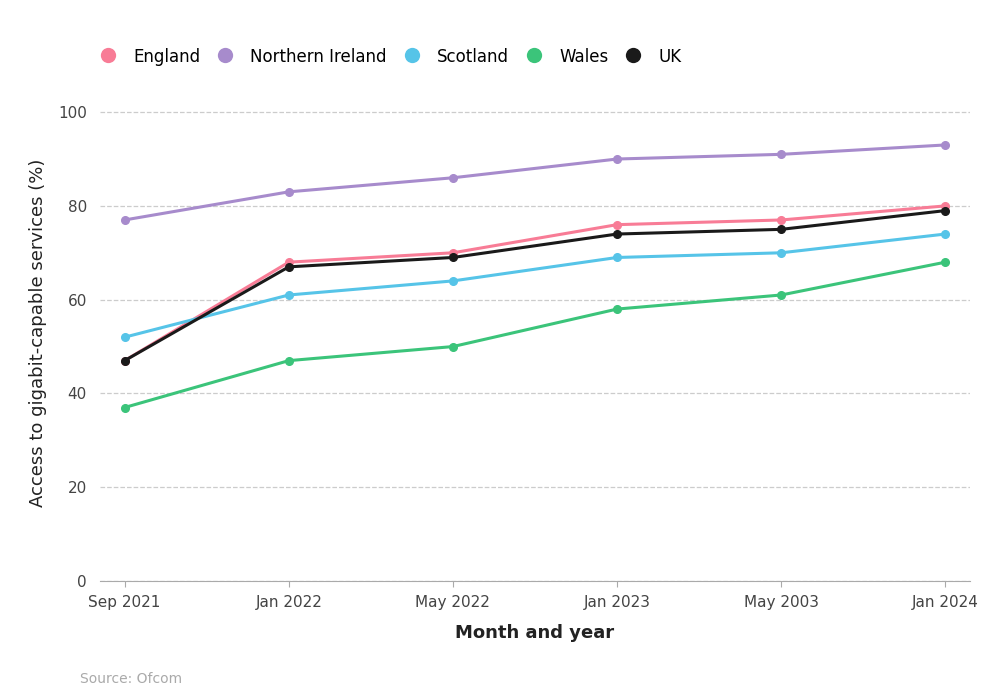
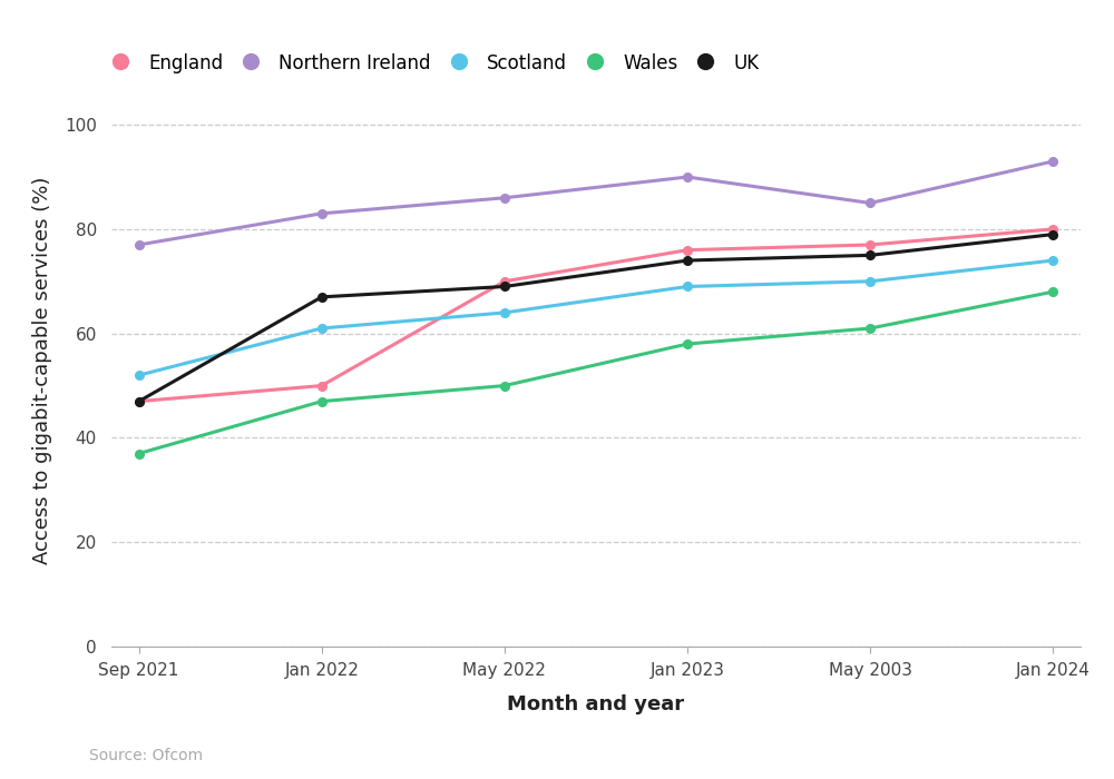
England/Jan 2022: 68 -> 50
Northern Ireland/May 2003: 91 -> 85
